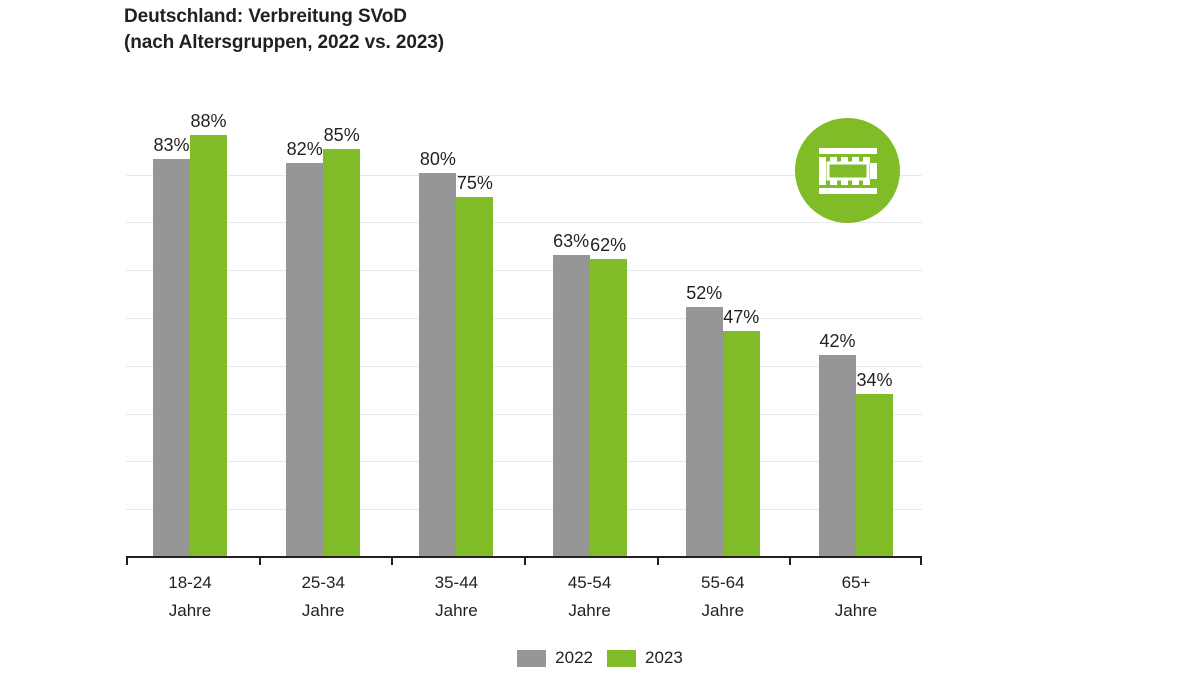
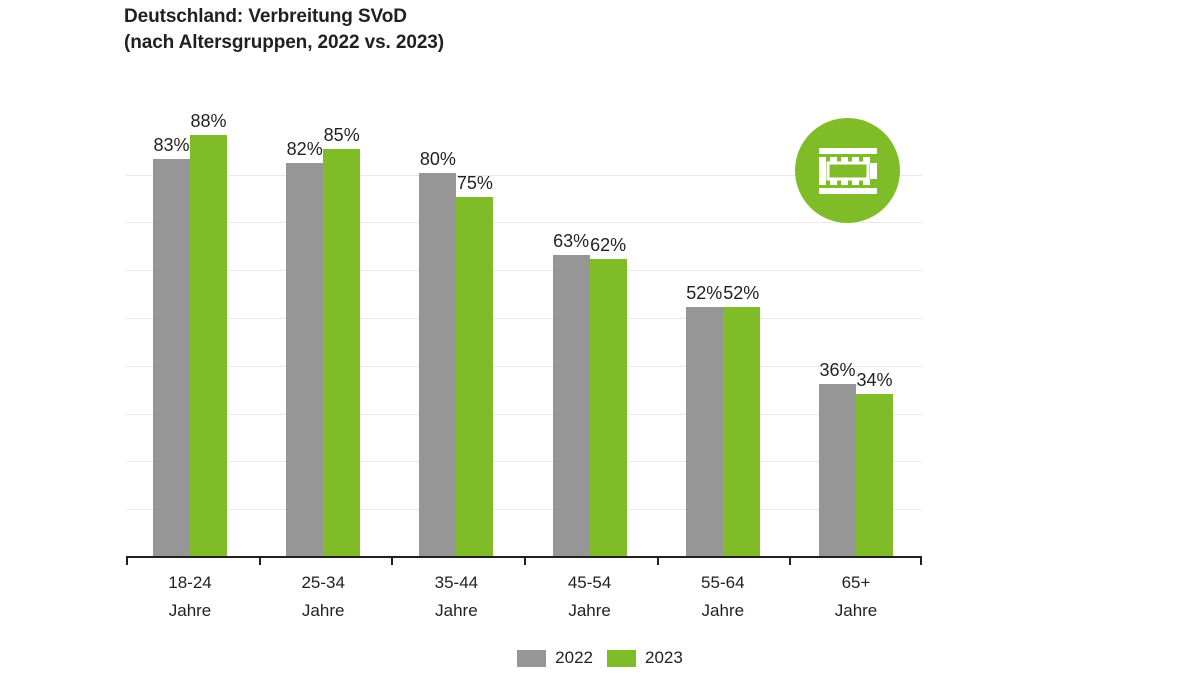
2023/55-64 Jahre: 47% -> 52%
2022/65+ Jahre: 42% -> 36%
